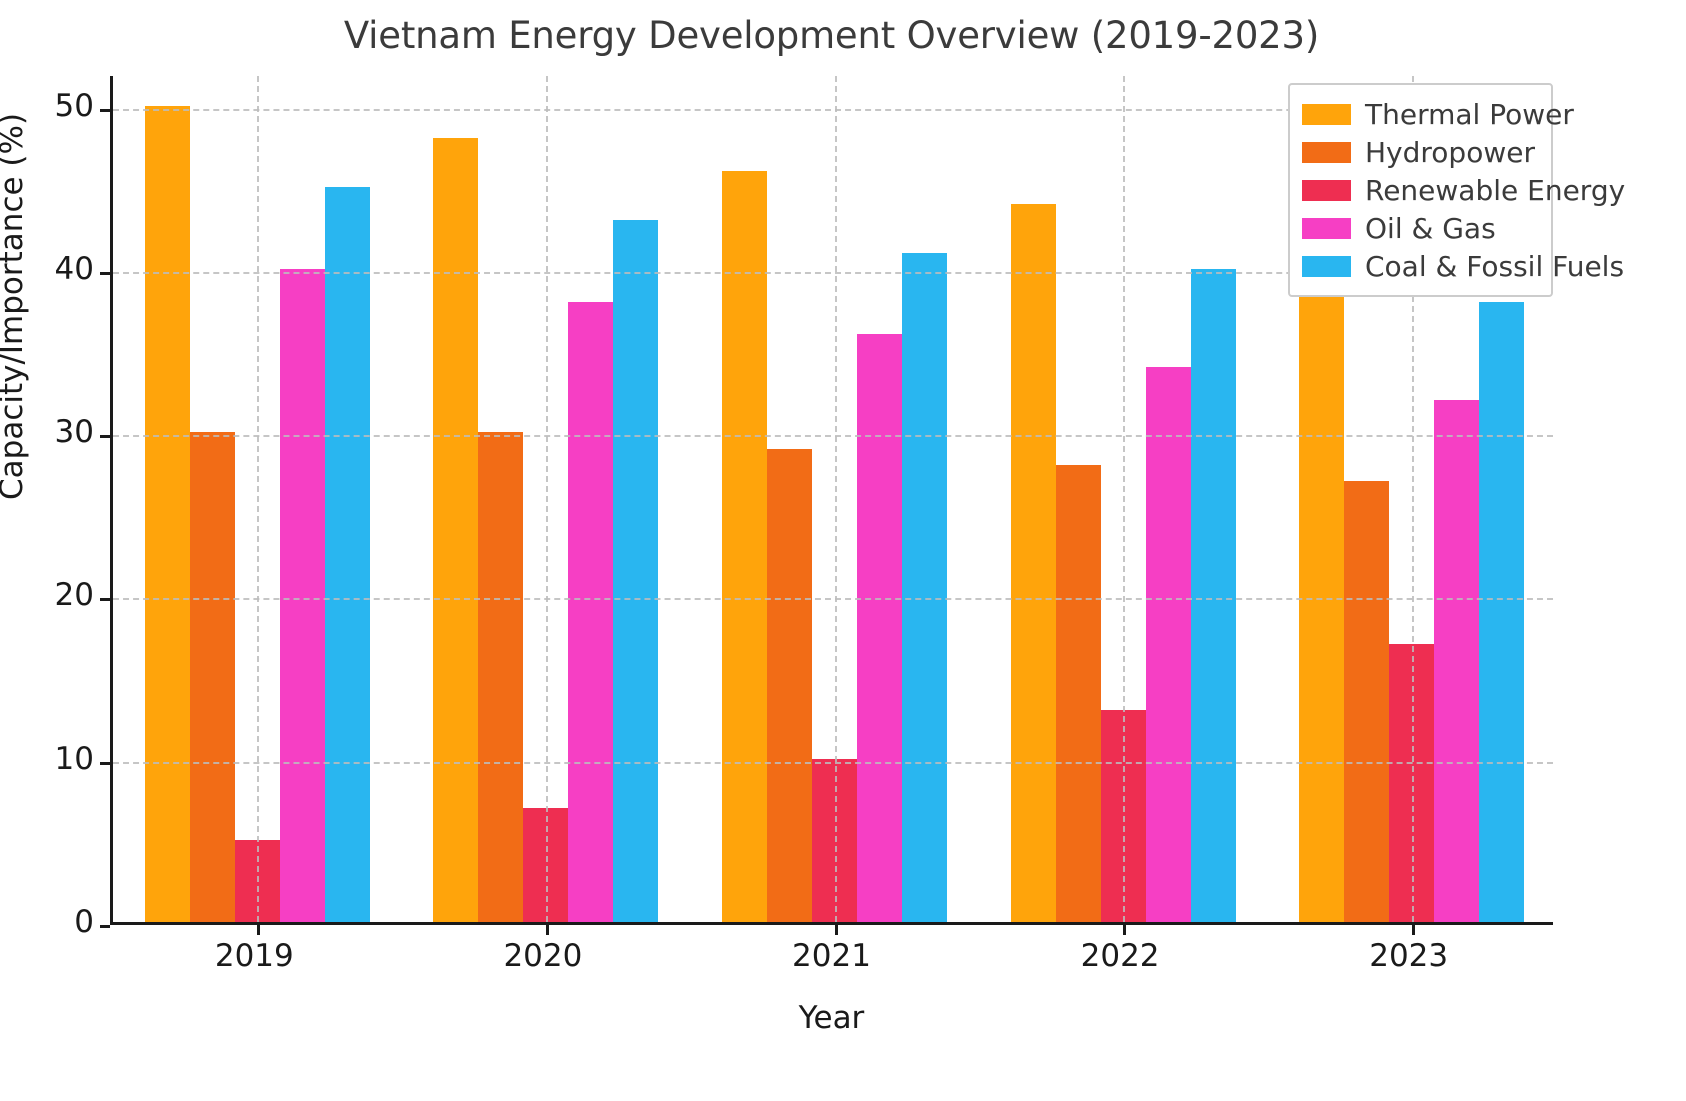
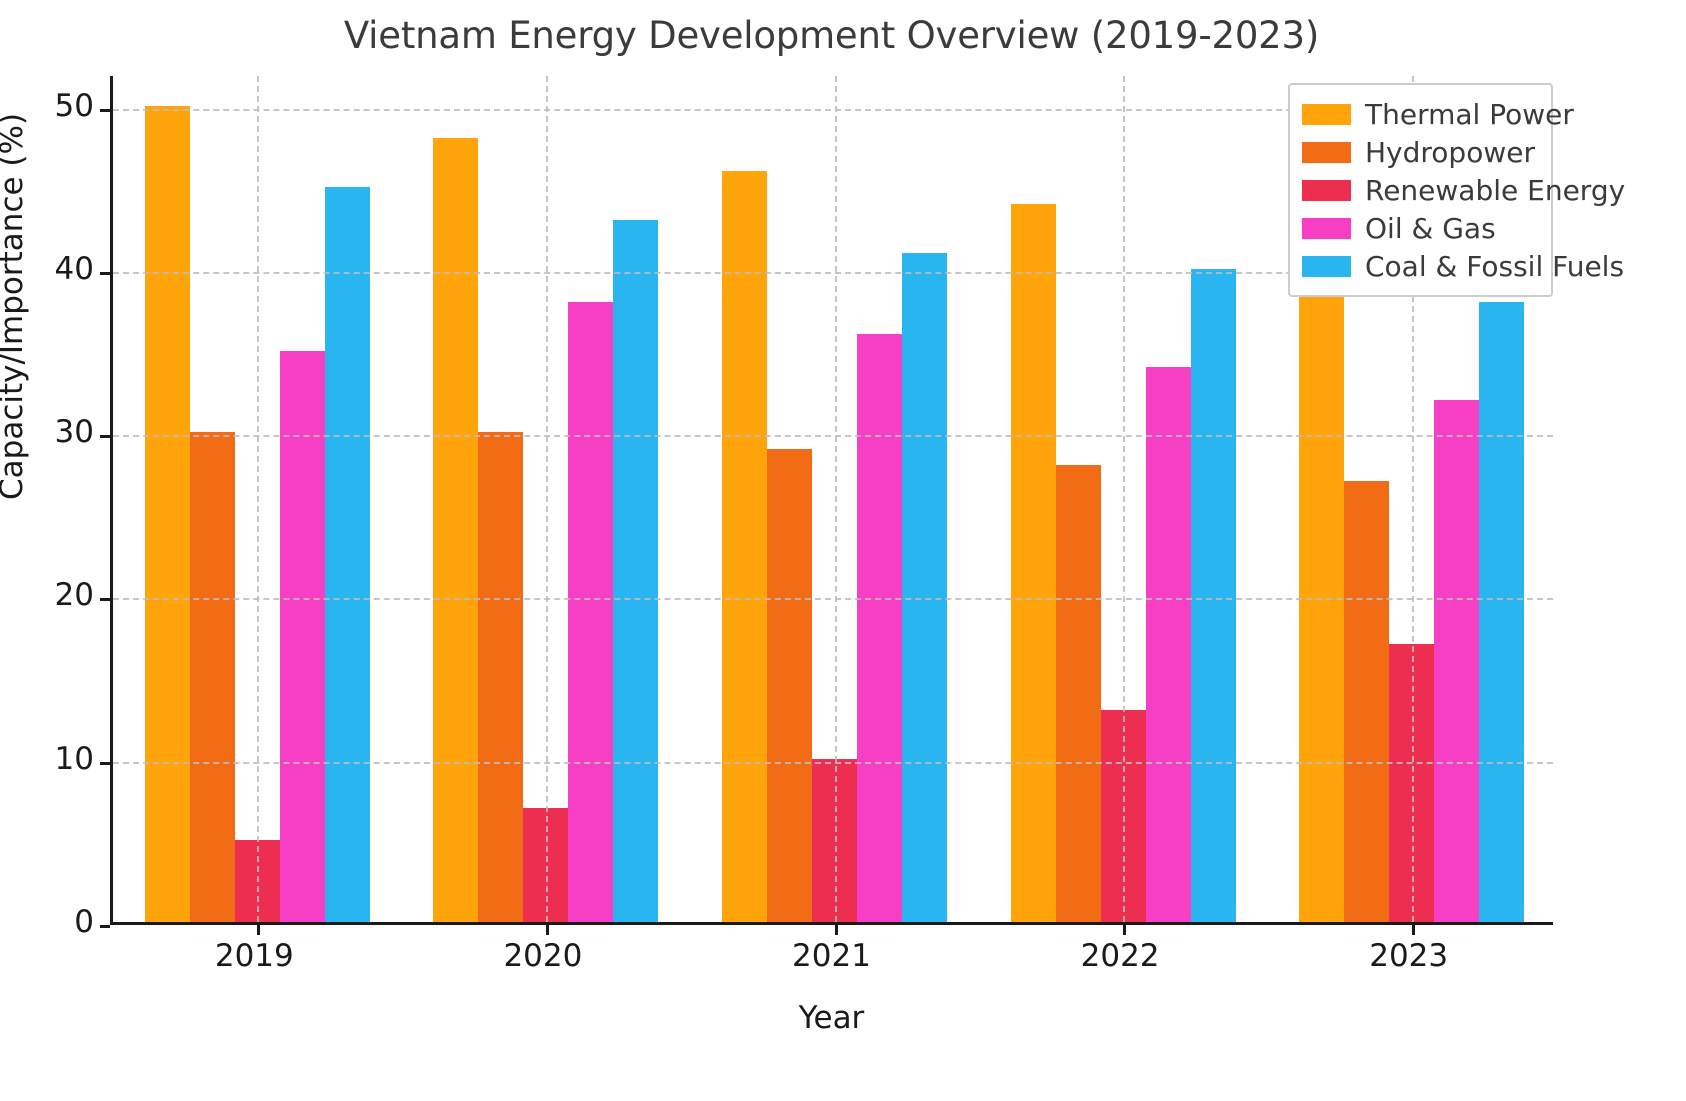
Oil & Gas/2019: 40 -> 35
